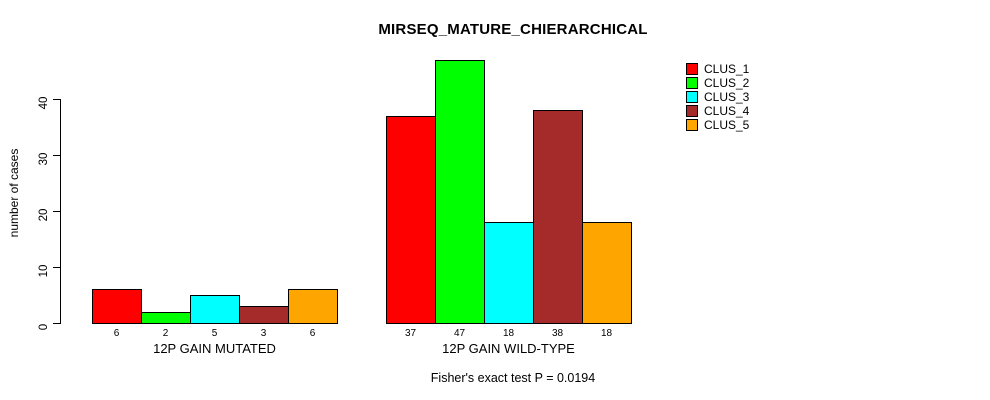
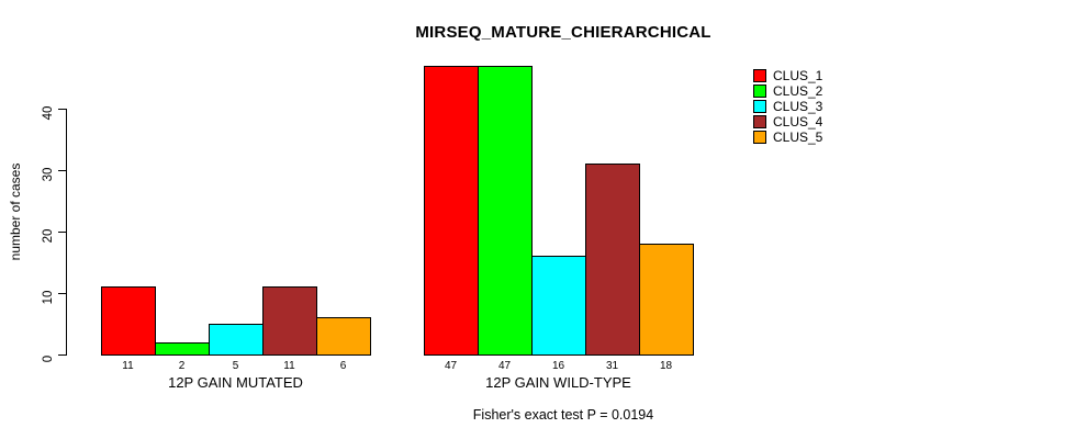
CLUS_1/12P GAIN MUTATED: 6 -> 11
CLUS_4/12P GAIN MUTATED: 3 -> 11
CLUS_1/12P GAIN WILD-TYPE: 37 -> 47
CLUS_3/12P GAIN WILD-TYPE: 18 -> 16
CLUS_4/12P GAIN WILD-TYPE: 38 -> 31
